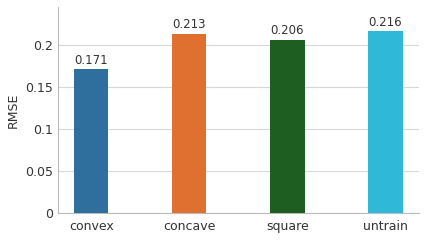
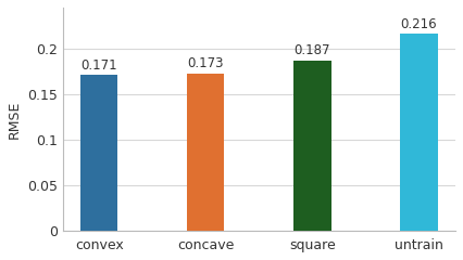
concave: 0.213 -> 0.173
square: 0.206 -> 0.187
